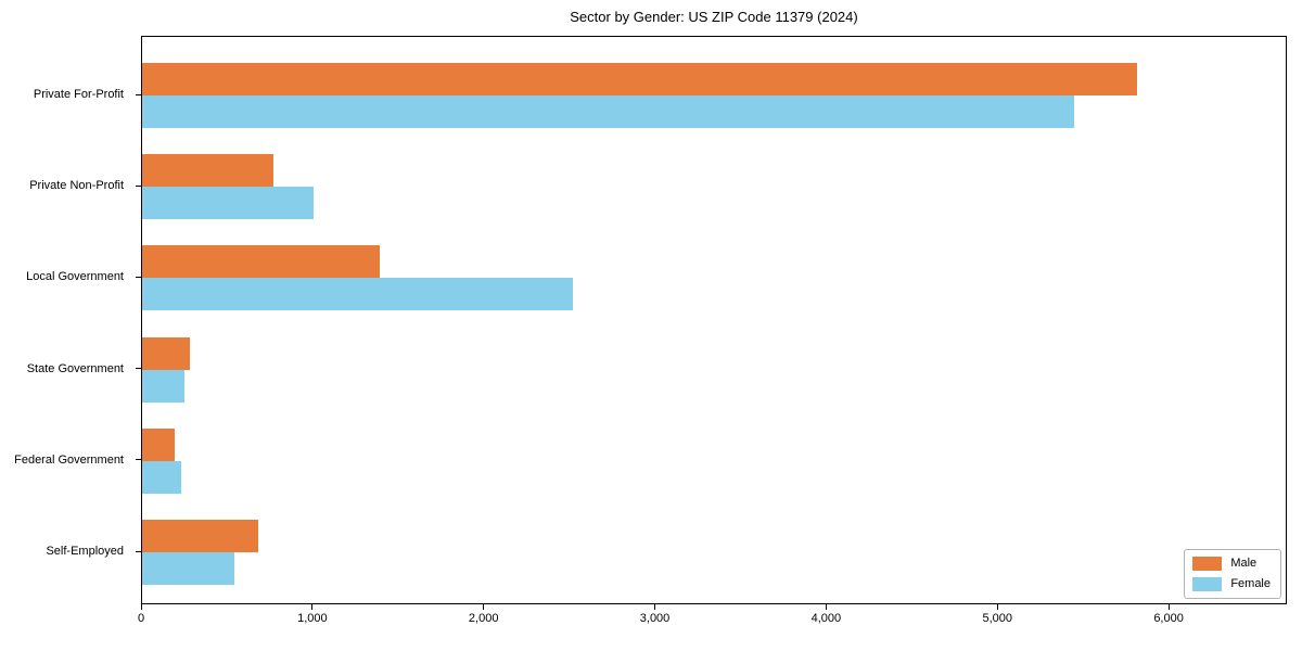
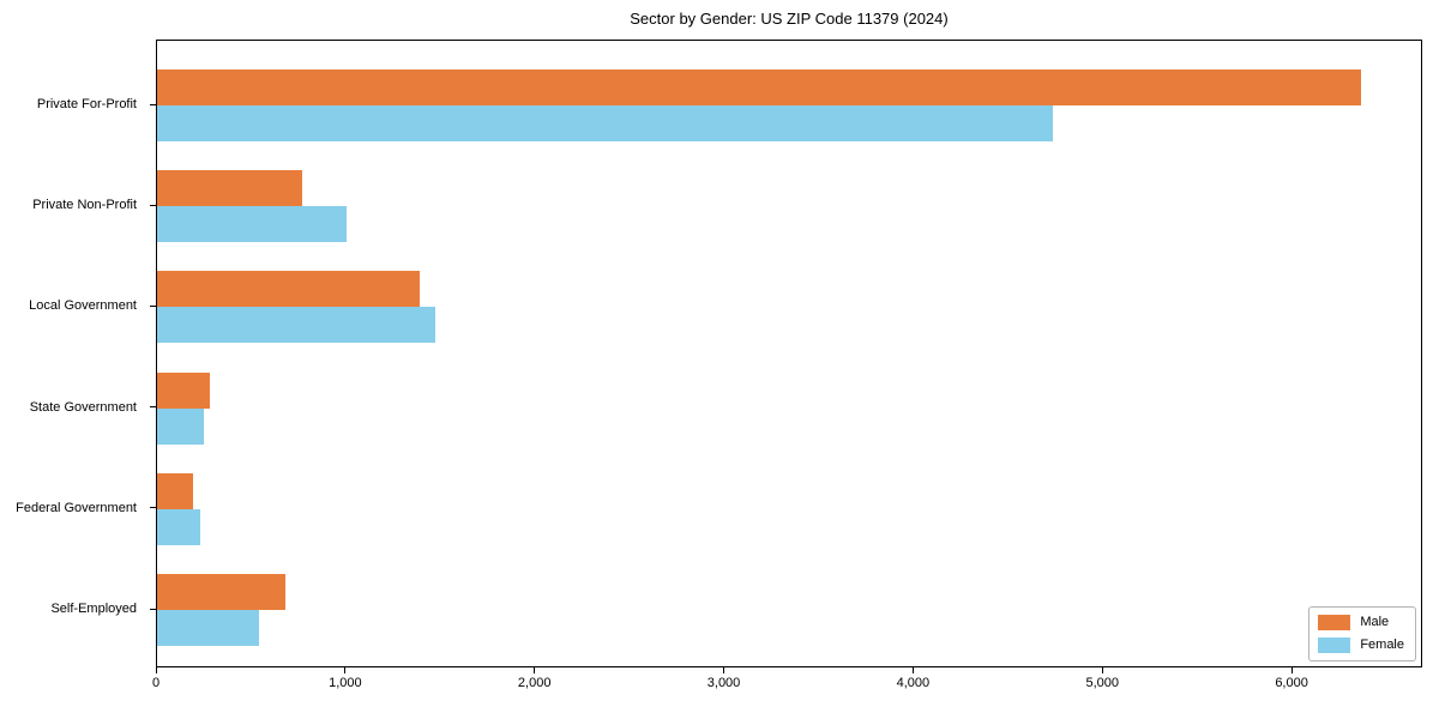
Male/Private For-Profit: 5820 -> 6370
Female/Private For-Profit: 5450 -> 4740
Female/Local Government: 2520 -> 1480
